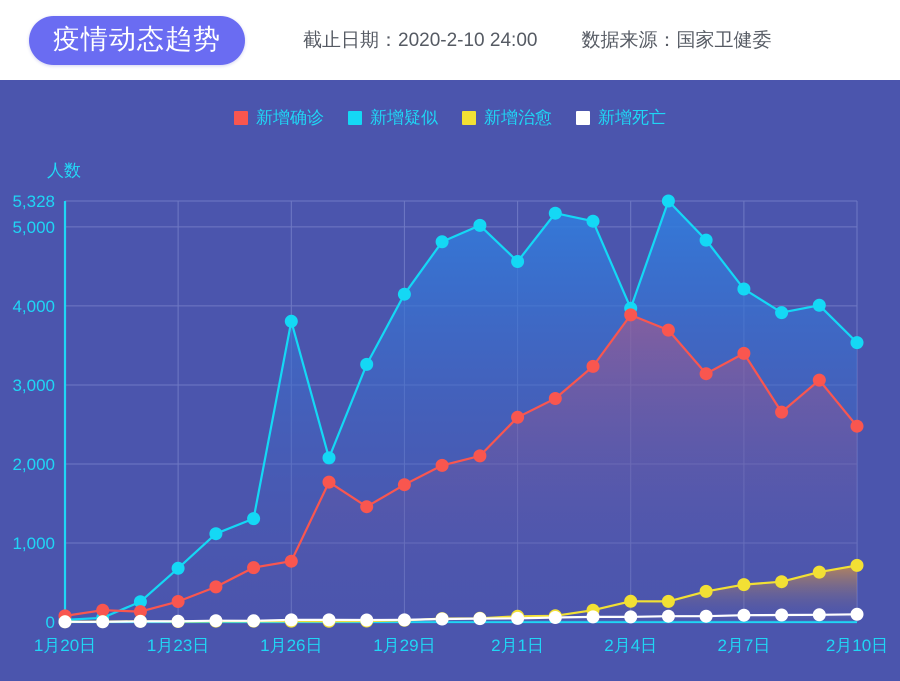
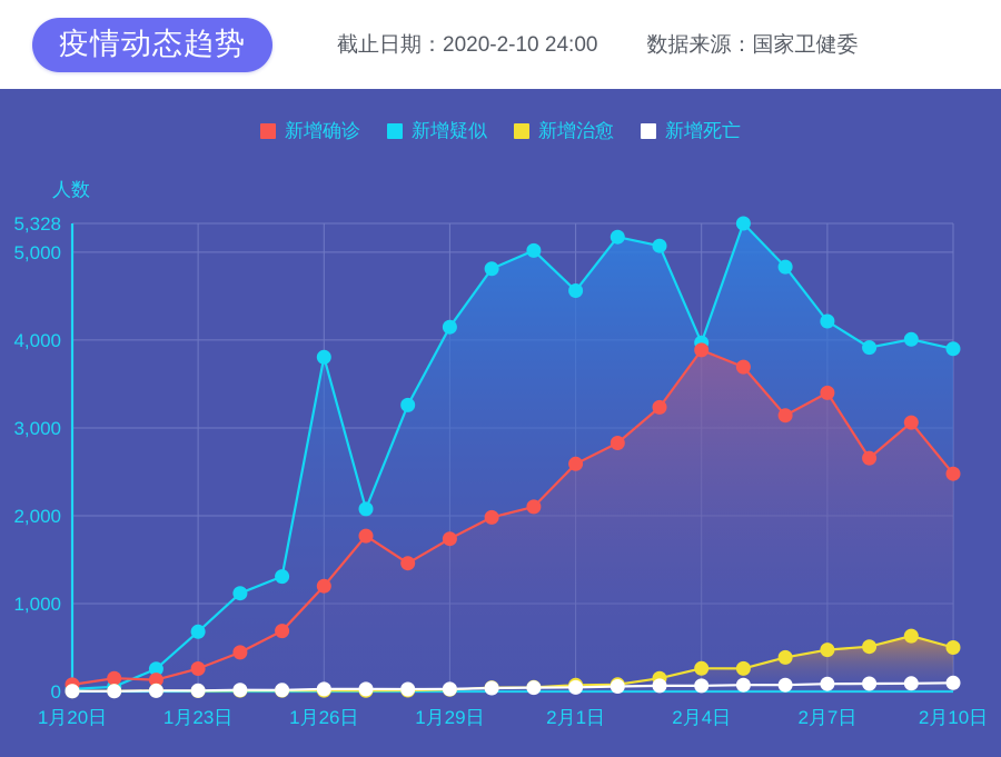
新增确诊/1月26日: 800 -> 1200
新增疑似/2月10日: 3500 -> 3900
新增治愈/2月10日: 700 -> 500
